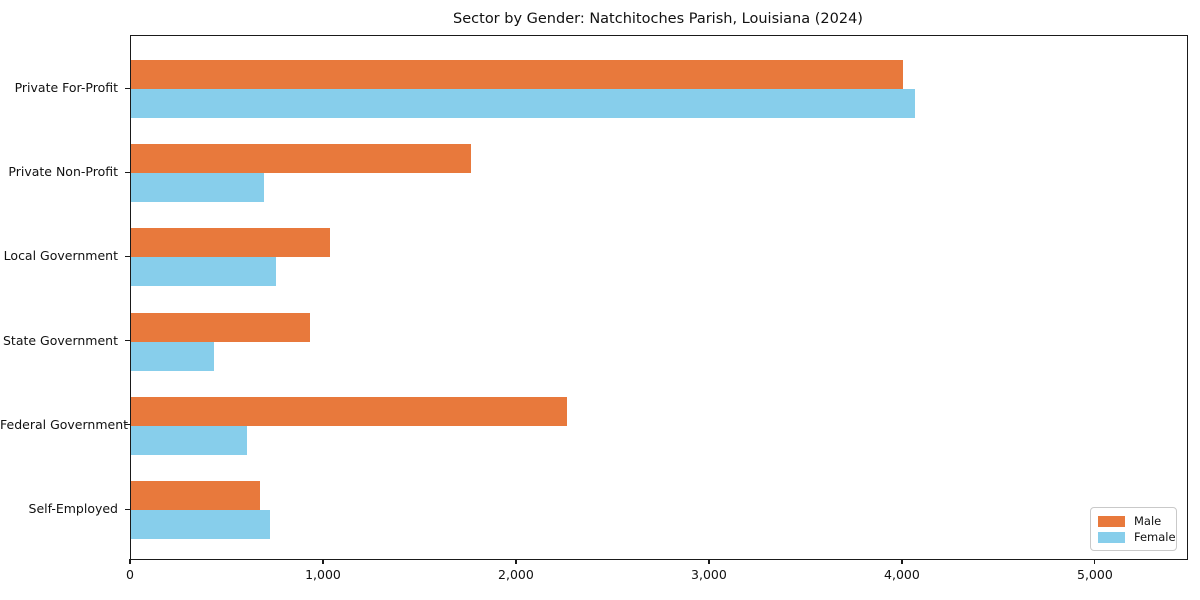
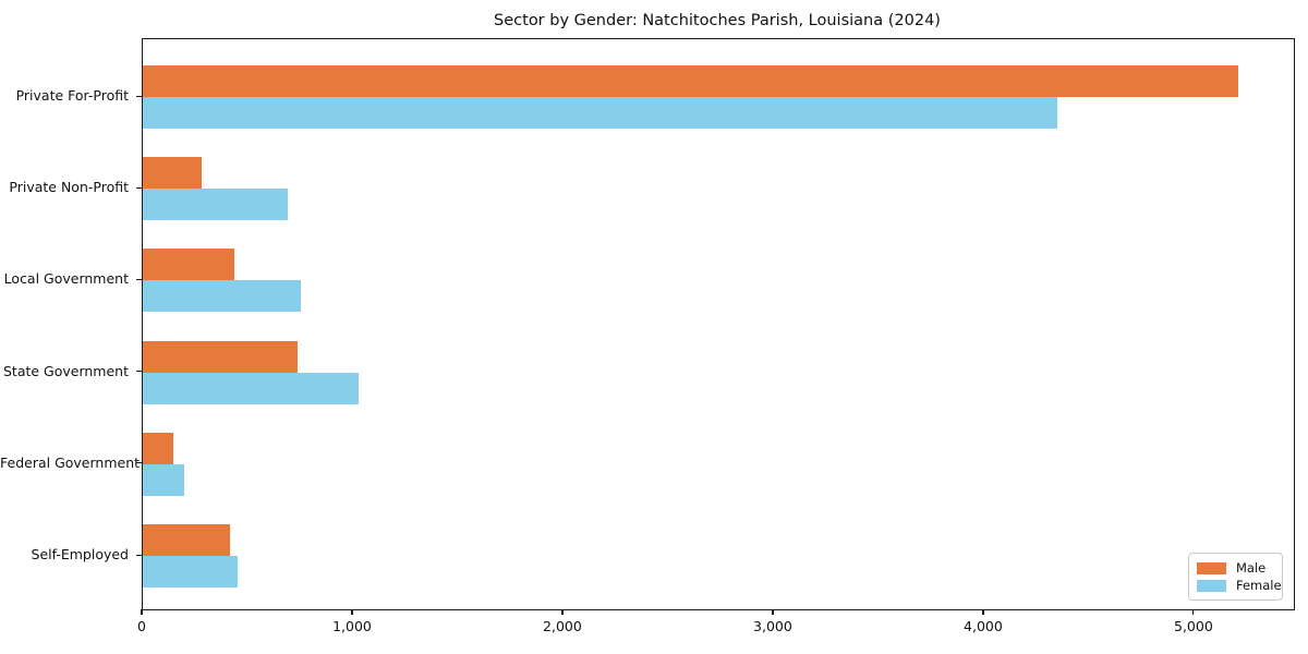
Male/Private For-Profit: 4000 -> 5210
Female/Private For-Profit: 4060 -> 4350
Male/Private Non-Profit: 1760 -> 280
Male/Local Government: 1030 -> 440
Male/State Government: 930 -> 730
Female/State Government: 430 -> 1020
Male/Federal Government: 2260 -> 140
Female/Federal Government: 600 -> 200
Male/Self-Employed: 670 -> 410
Female/Self-Employed: 720 -> 450
